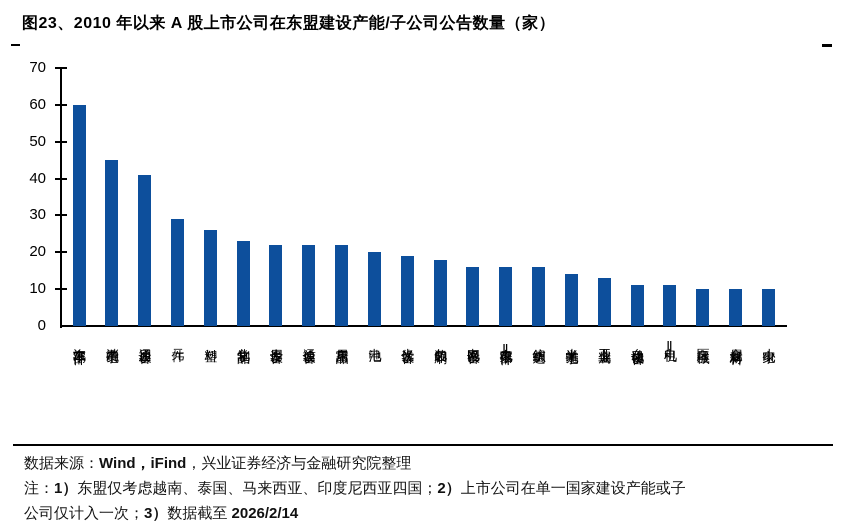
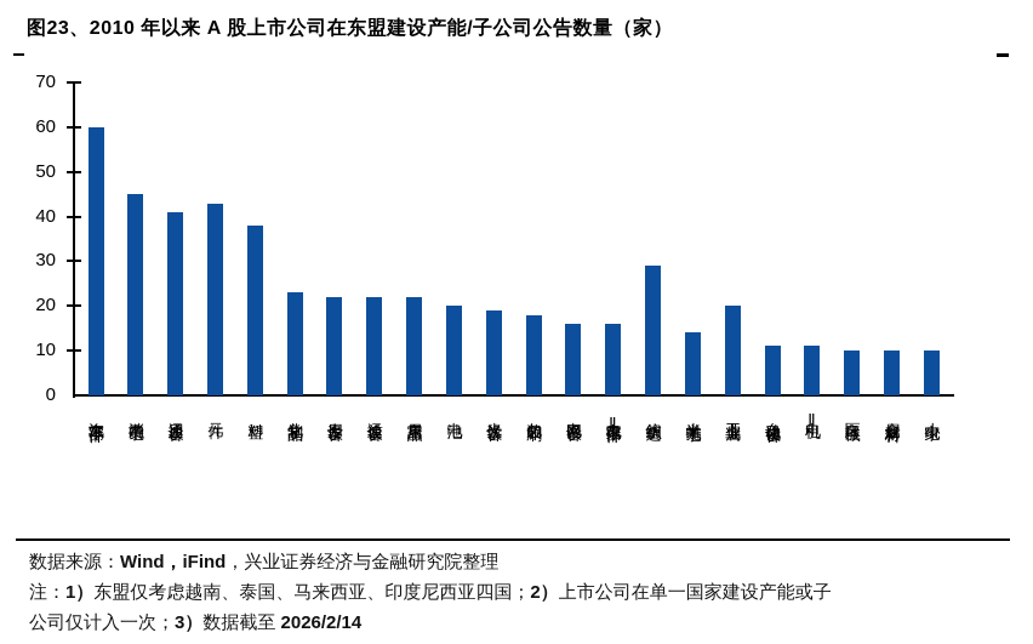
元件: 29 -> 43
塑料: 26 -> 38
纺织制造: 16 -> 29
工业金属: 13 -> 20
